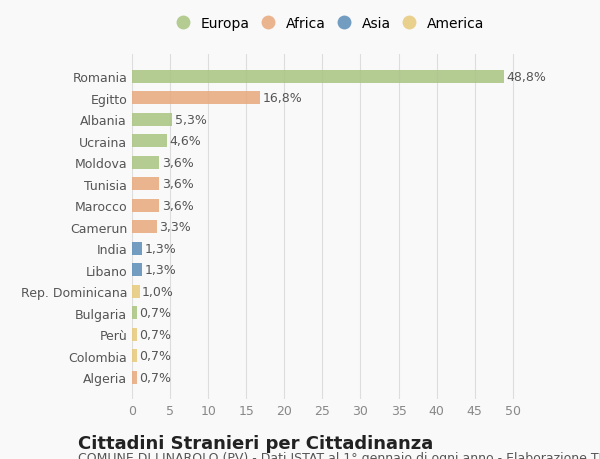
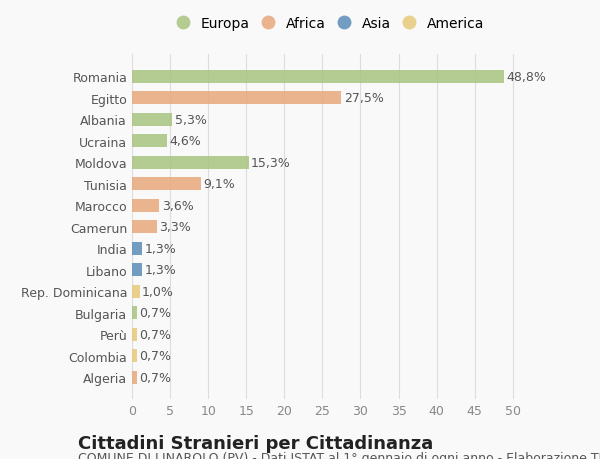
Egitto: 16,8% -> 27,5%
Moldova: 3,6% -> 15,3%
Tunisia: 3,6% -> 9,1%
